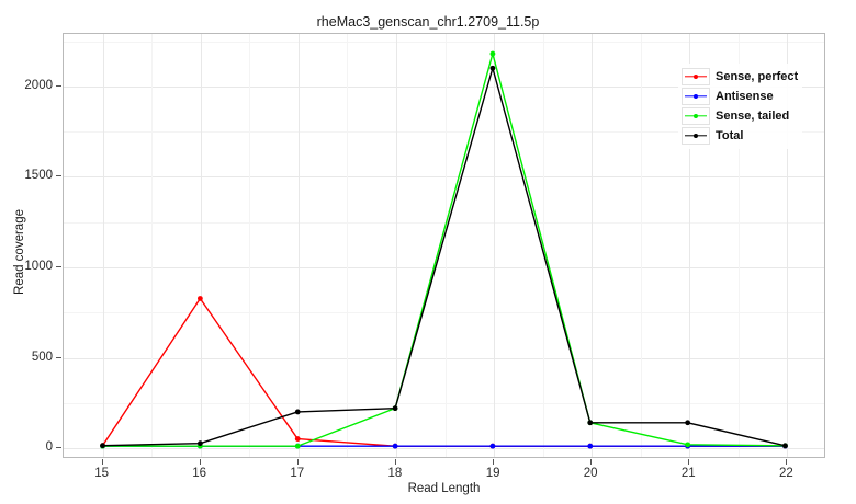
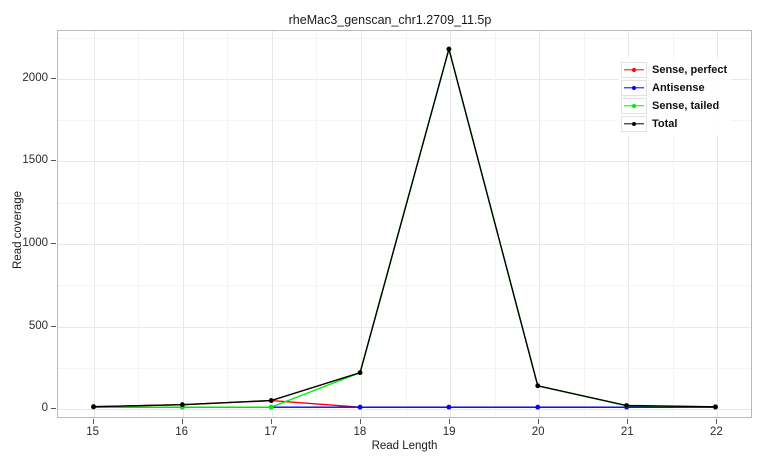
Sense, perfect/16: 820 -> 20
Total/17: 190 -> 40
Total/19: 2100 -> 2180
Total/21: 130 -> 10
